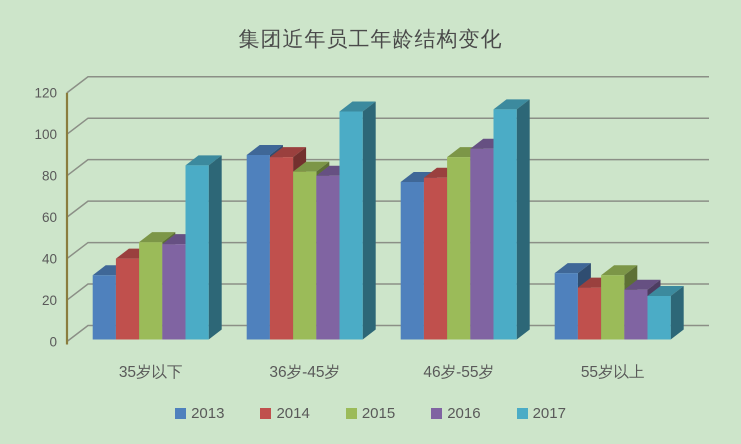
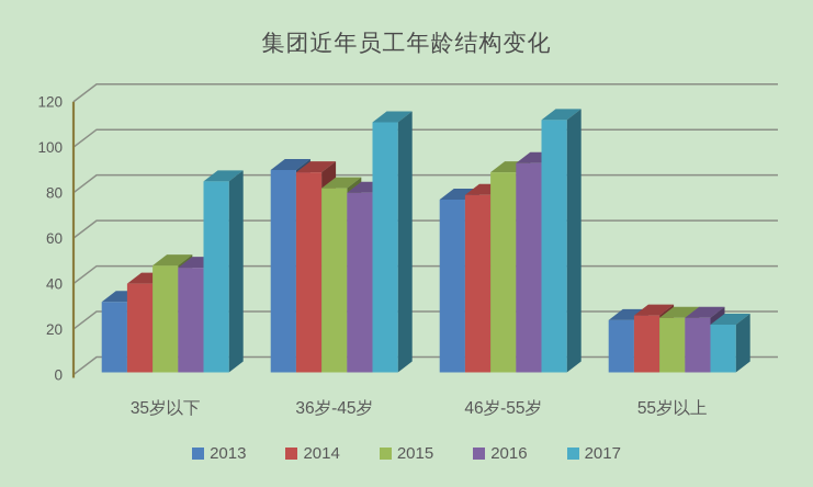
2013/55岁以上: 32 -> 23
2015/55岁以上: 31 -> 24
